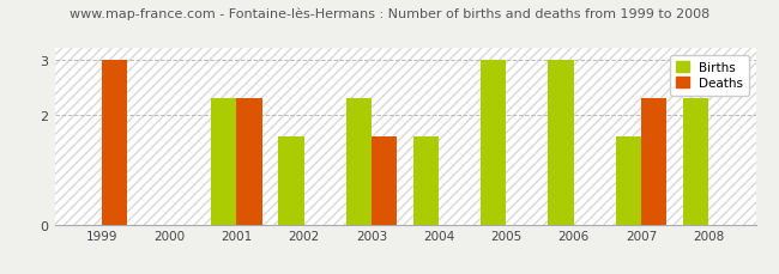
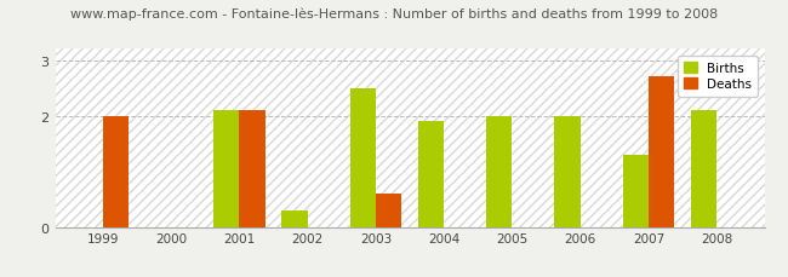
Deaths/1999: 3.0 -> 2.0
Births/2001: 2.3 -> 2.1
Deaths/2001: 2.3 -> 2.1
Births/2002: 1.6 -> 0.3
Births/2003: 2.3 -> 2.5
Deaths/2003: 1.6 -> 0.6
Births/2004: 1.6 -> 1.9
Births/2005: 3.0 -> 2.0
Births/2006: 3.0 -> 2.0
Births/2007: 1.6 -> 1.3
Deaths/2007: 2.3 -> 2.7
Births/2008: 2.3 -> 2.1
